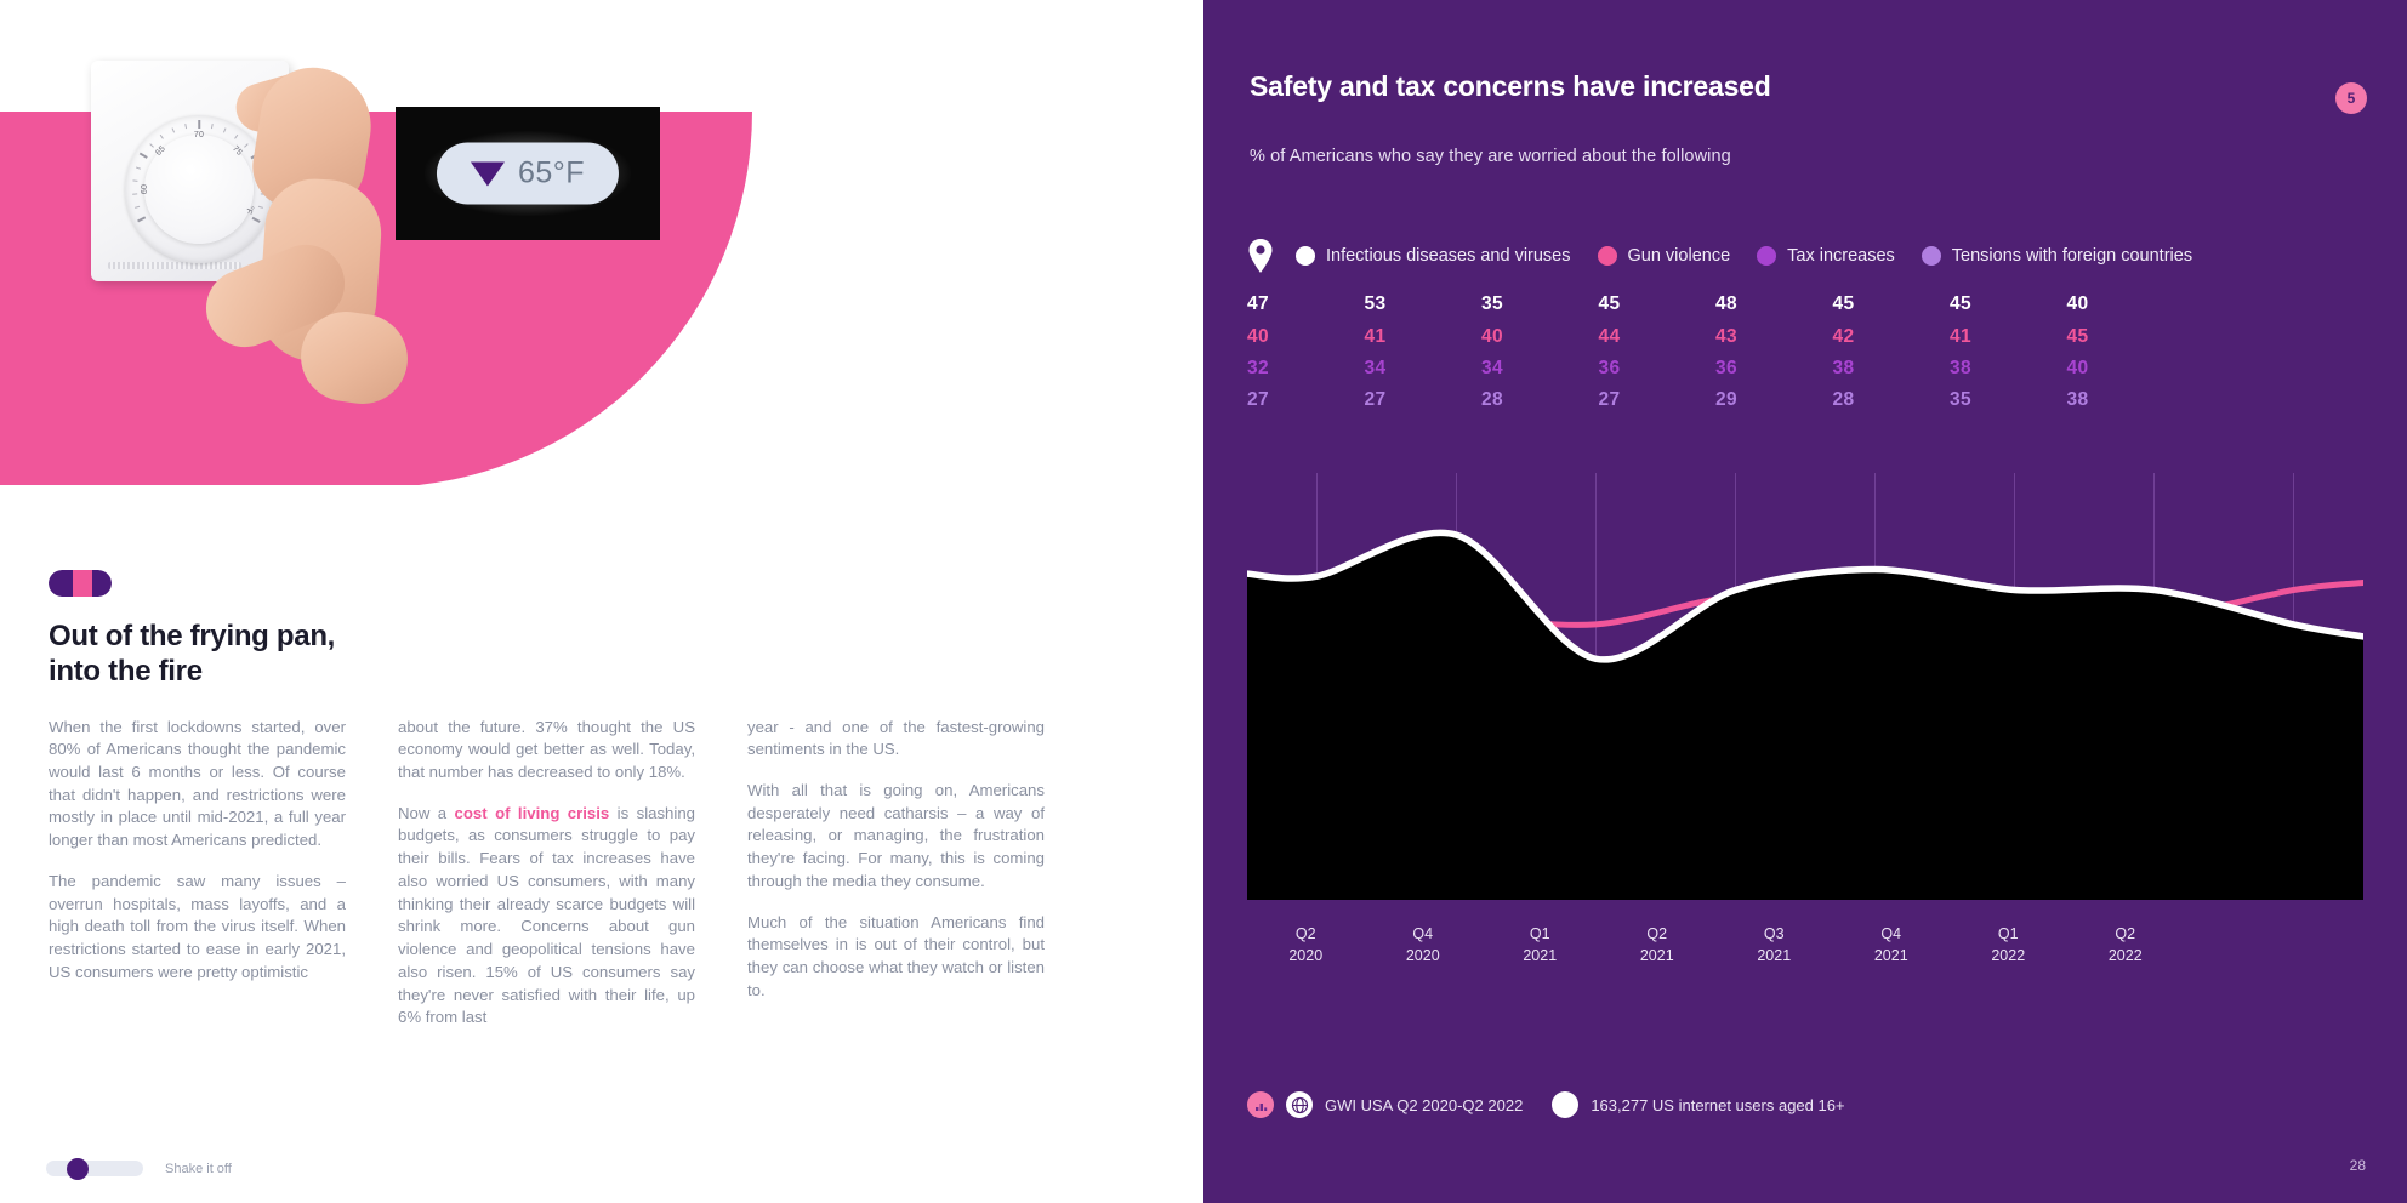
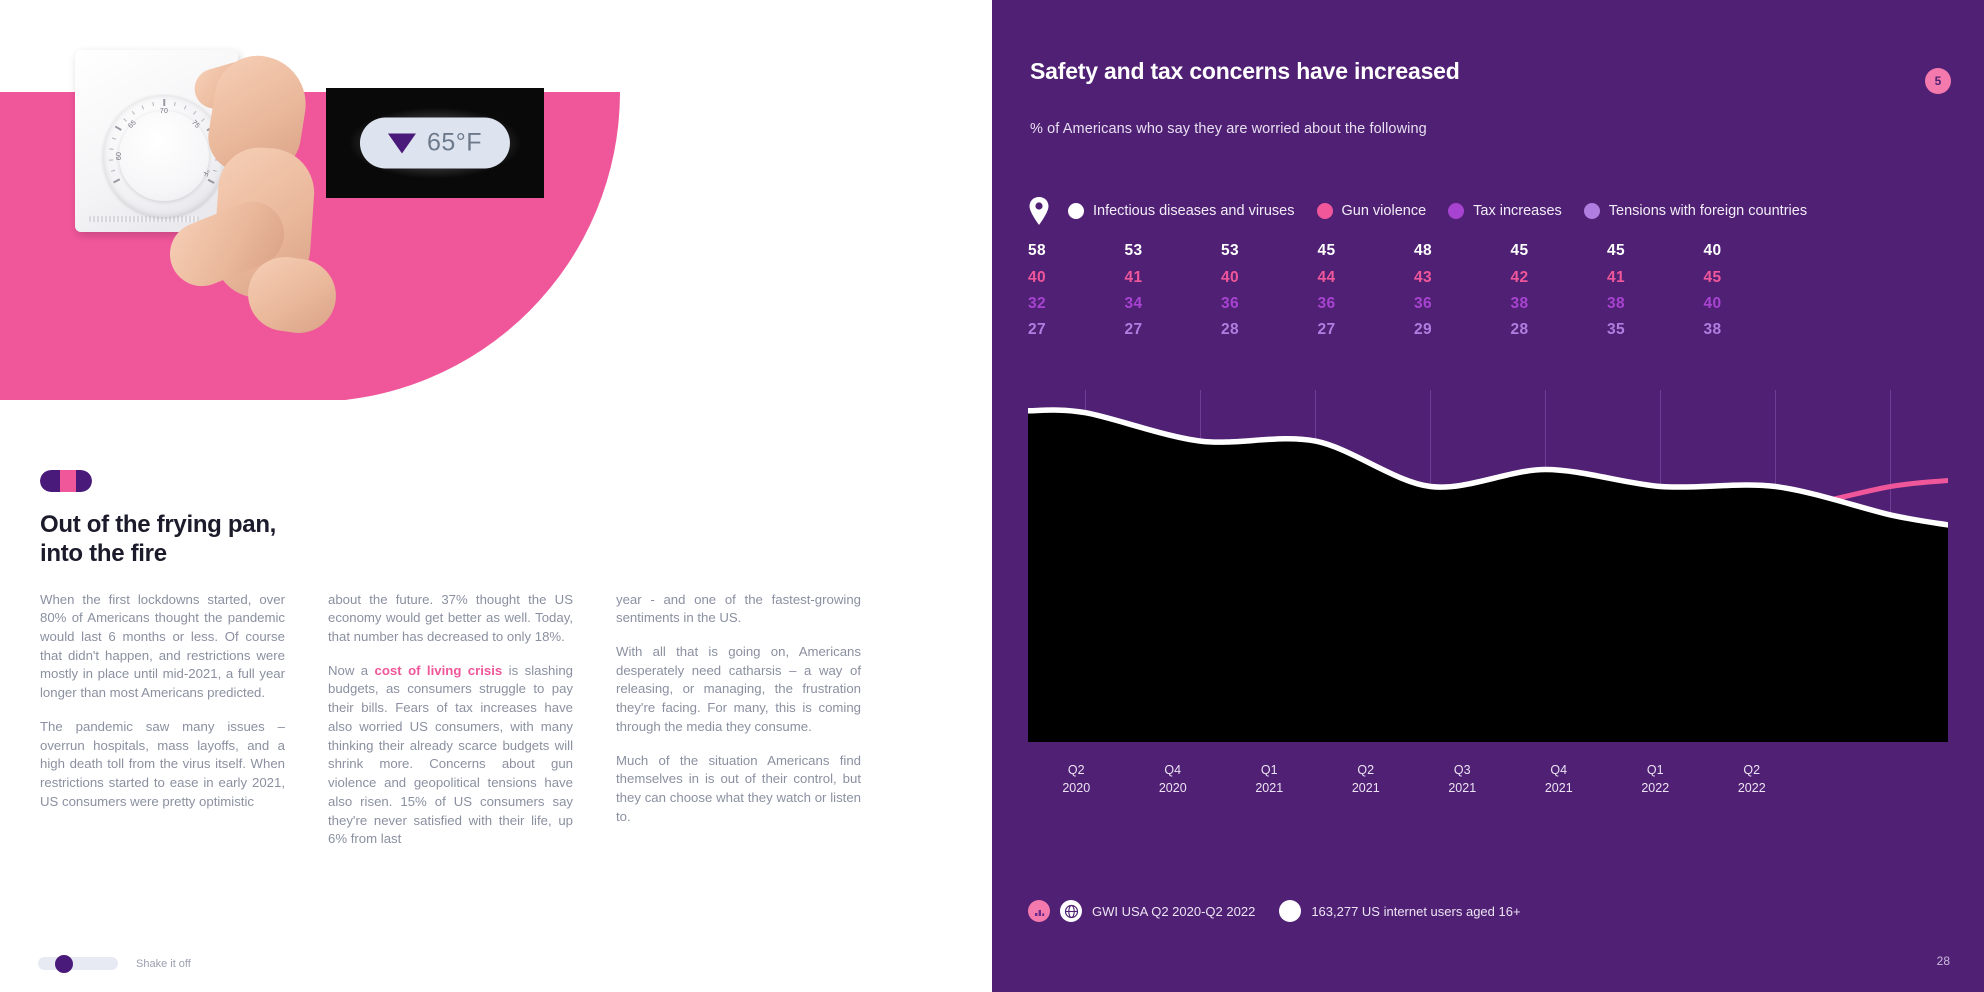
Infectious diseases and viruses/Q2 2020: 47 -> 58
Infectious diseases and viruses/Q1 2021: 35 -> 53
Tax increases/Q1 2021: 34 -> 36
